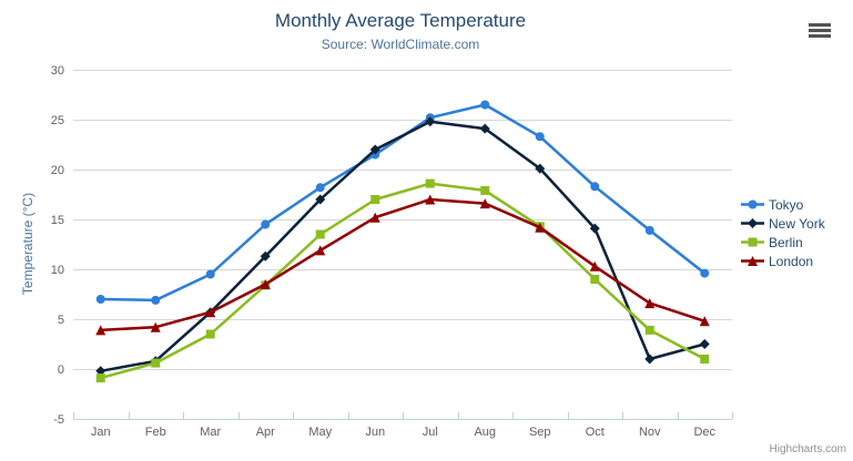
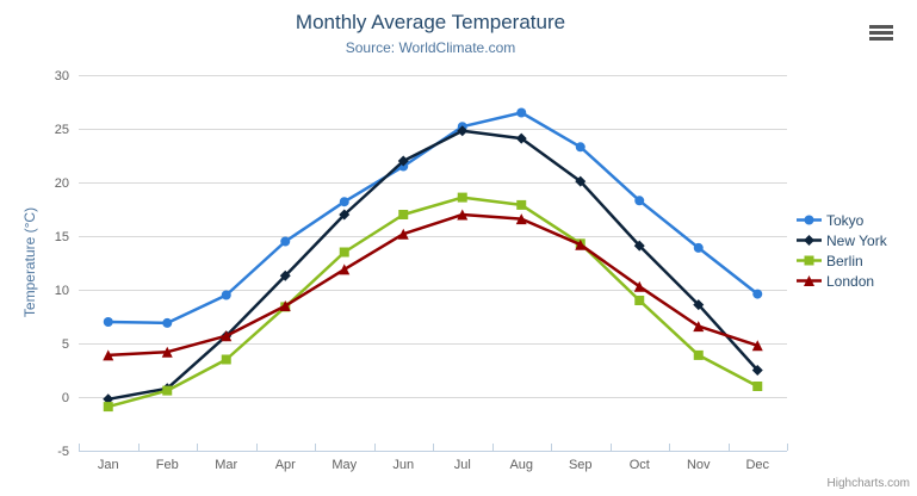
New York/Nov: 1 -> 9
